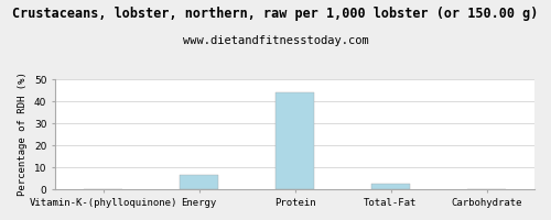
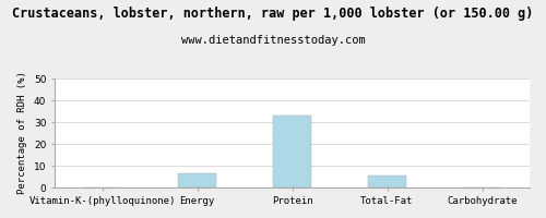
Protein: 44.0 -> 33.0
Total-Fat: 2.5 -> 5.5
